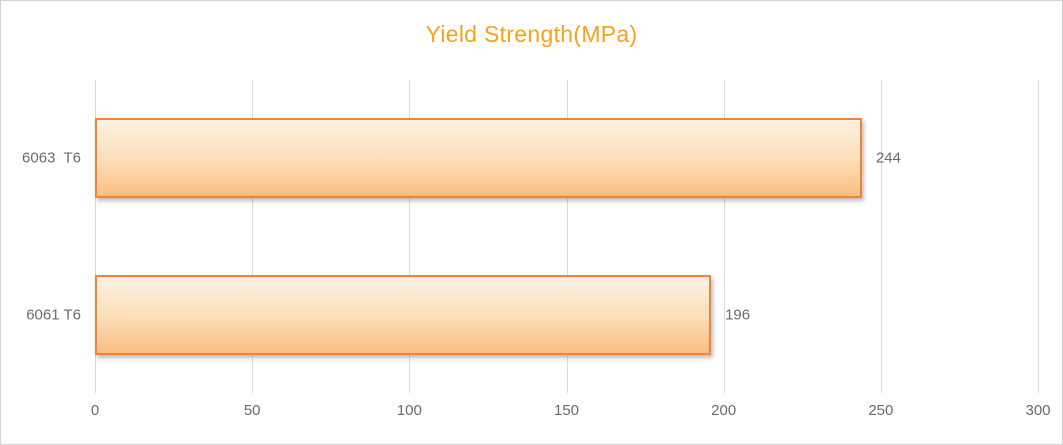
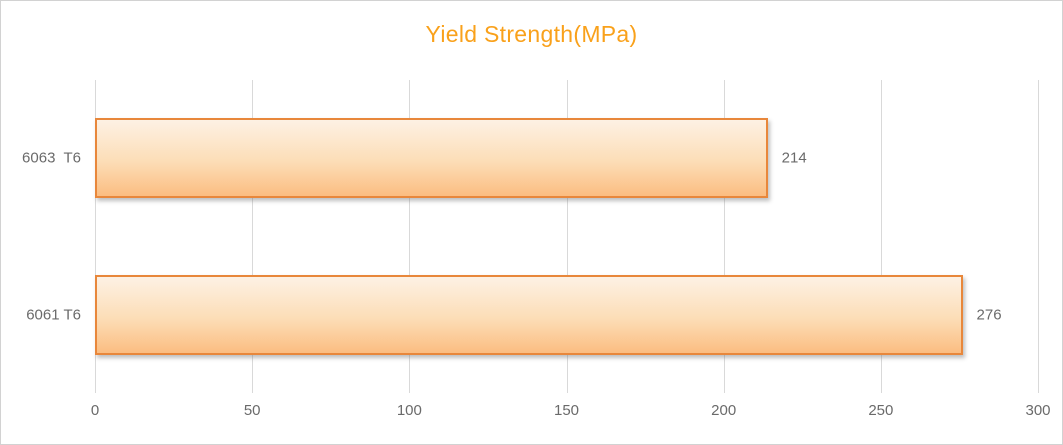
6063 T6: 244 -> 214
6061 T6: 196 -> 276
